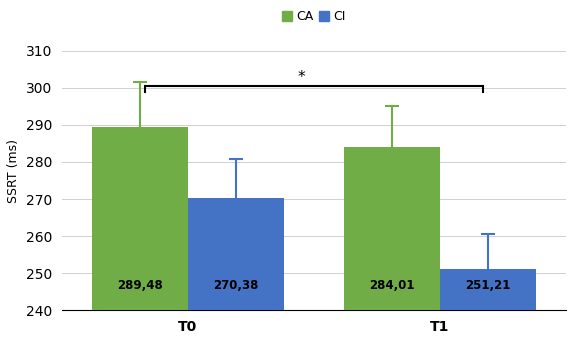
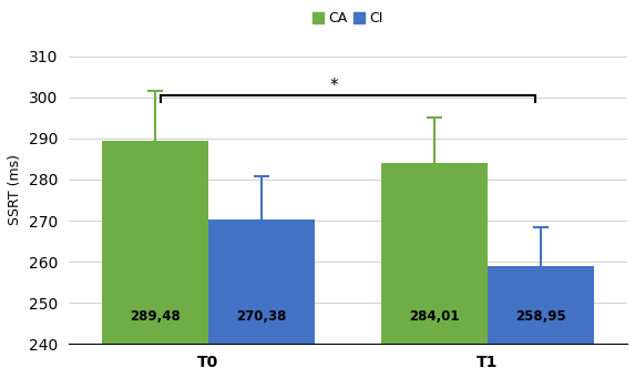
CI/T1: 251,21 -> 258,95
